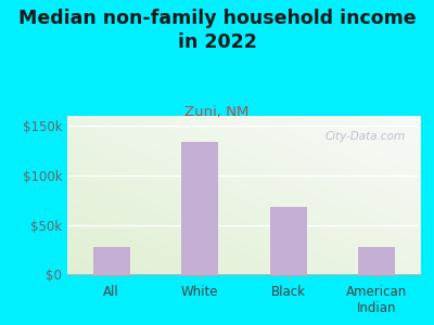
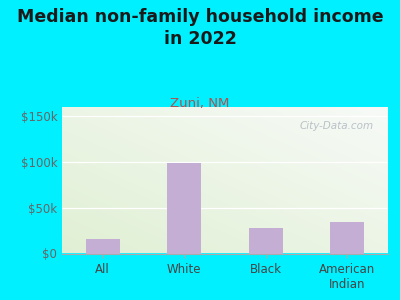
All: $28k -> $16k
White: $133k -> $98k
Black: $68k -> $28k
American Indian: $28k -> $34k
